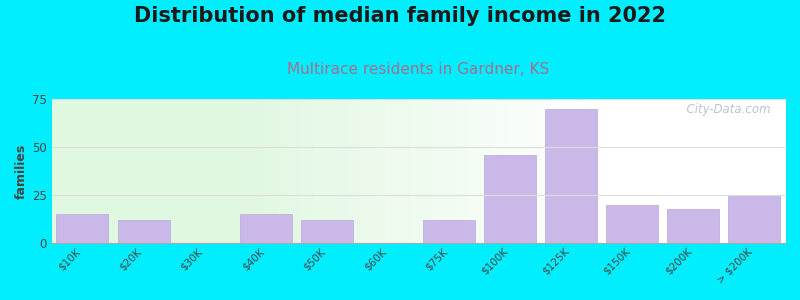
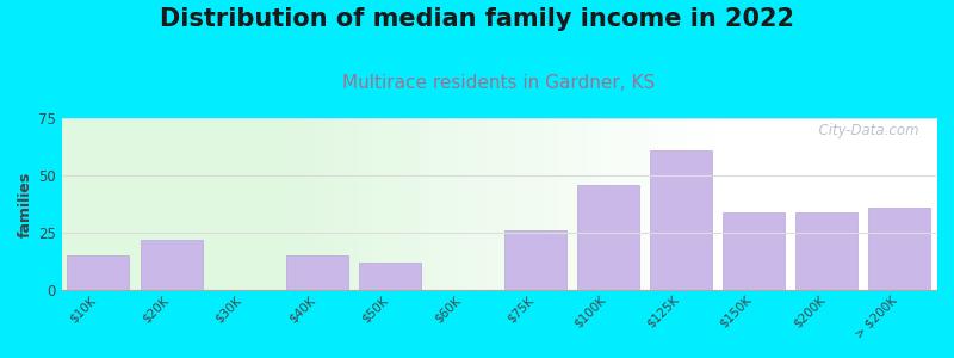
$20K: 12 -> 22
$75K: 12 -> 26
$125K: 70 -> 61
$150K: 20 -> 34
$200K: 18 -> 34
> $200K: 25 -> 36
